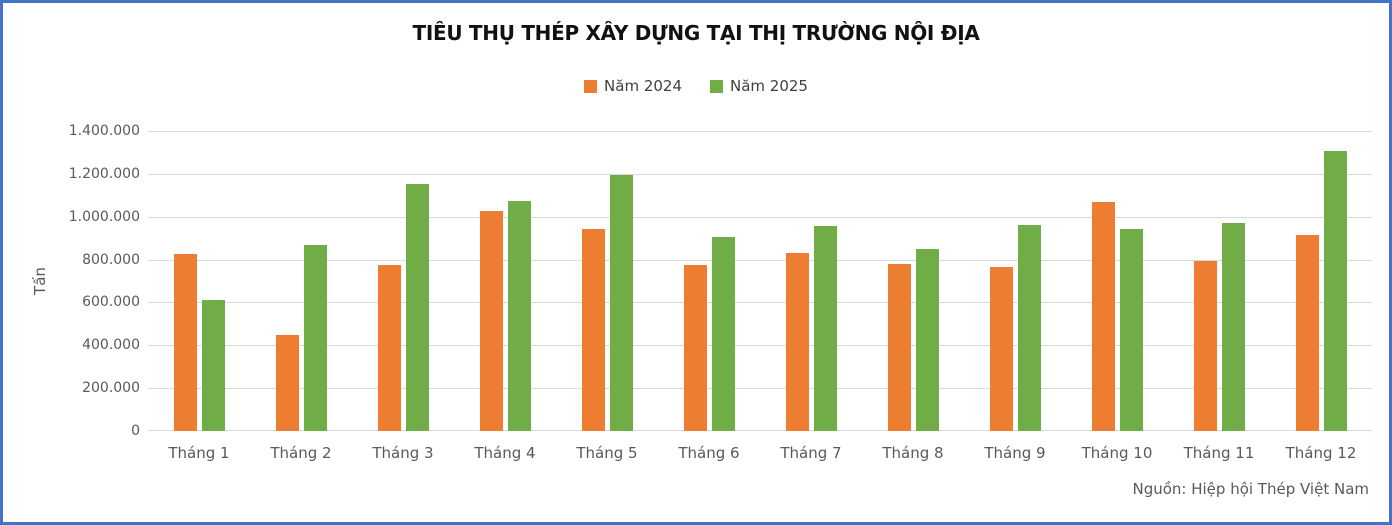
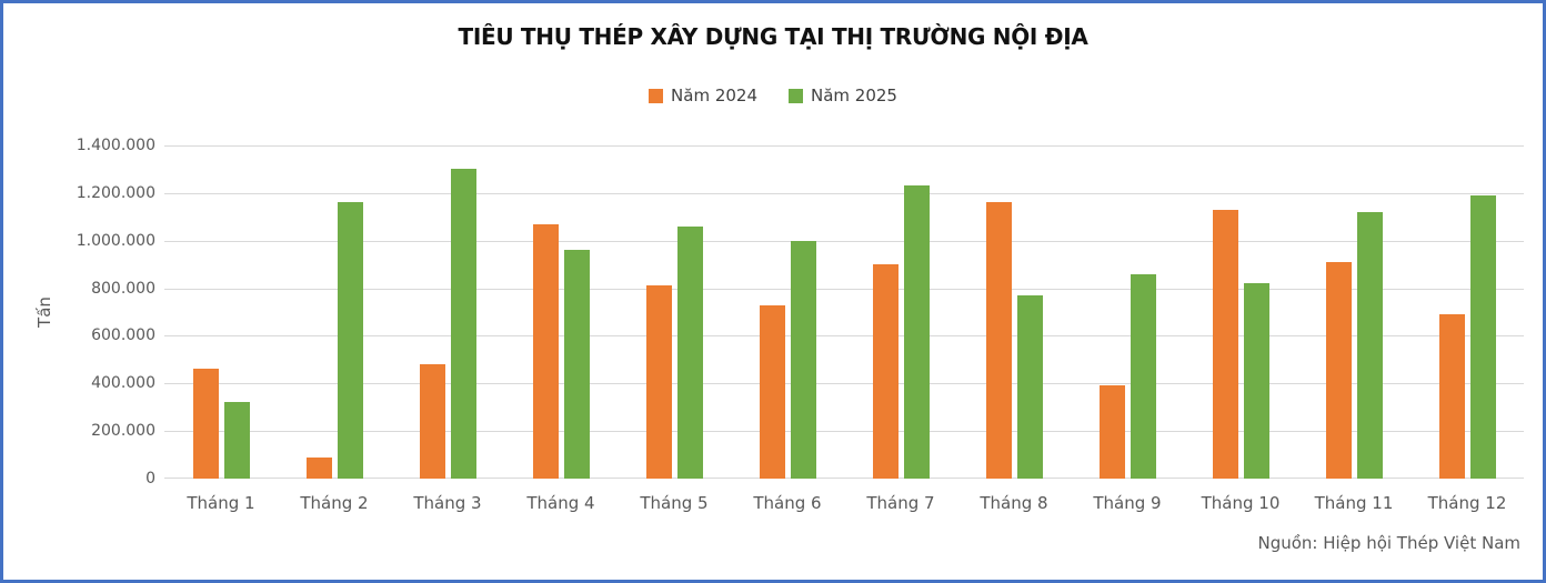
Năm 2024/Tháng 1: 830000 -> 460000
Năm 2025/Tháng 1: 610000 -> 320000
Năm 2024/Tháng 2: 450000 -> 90000
Năm 2025/Tháng 2: 870000 -> 1160000
Năm 2024/Tháng 3: 780000 -> 480000
Năm 2025/Tháng 3: 1160000 -> 1300000
Năm 2024/Tháng 4: 1020000 -> 1070000
Năm 2025/Tháng 4: 1080000 -> 960000
Năm 2024/Tháng 5: 940000 -> 810000
Năm 2025/Tháng 5: 1200000 -> 1060000
Năm 2024/Tháng 6: 780000 -> 730000
Năm 2025/Tháng 6: 900000 -> 1000000
Năm 2024/Tháng 7: 830000 -> 900000
Năm 2025/Tháng 7: 960000 -> 1230000
Năm 2024/Tháng 8: 780000 -> 1160000
Năm 2025/Tháng 8: 850000 -> 770000
Năm 2024/Tháng 9: 760000 -> 390000
Năm 2025/Tháng 9: 960000 -> 860000
Năm 2024/Tháng 10: 1070000 -> 1130000
Năm 2025/Tháng 10: 940000 -> 820000
Năm 2024/Tháng 11: 800000 -> 910000
Năm 2025/Tháng 11: 970000 -> 1120000
Năm 2024/Tháng 12: 920000 -> 690000
Năm 2025/Tháng 12: 1300000 -> 1190000
